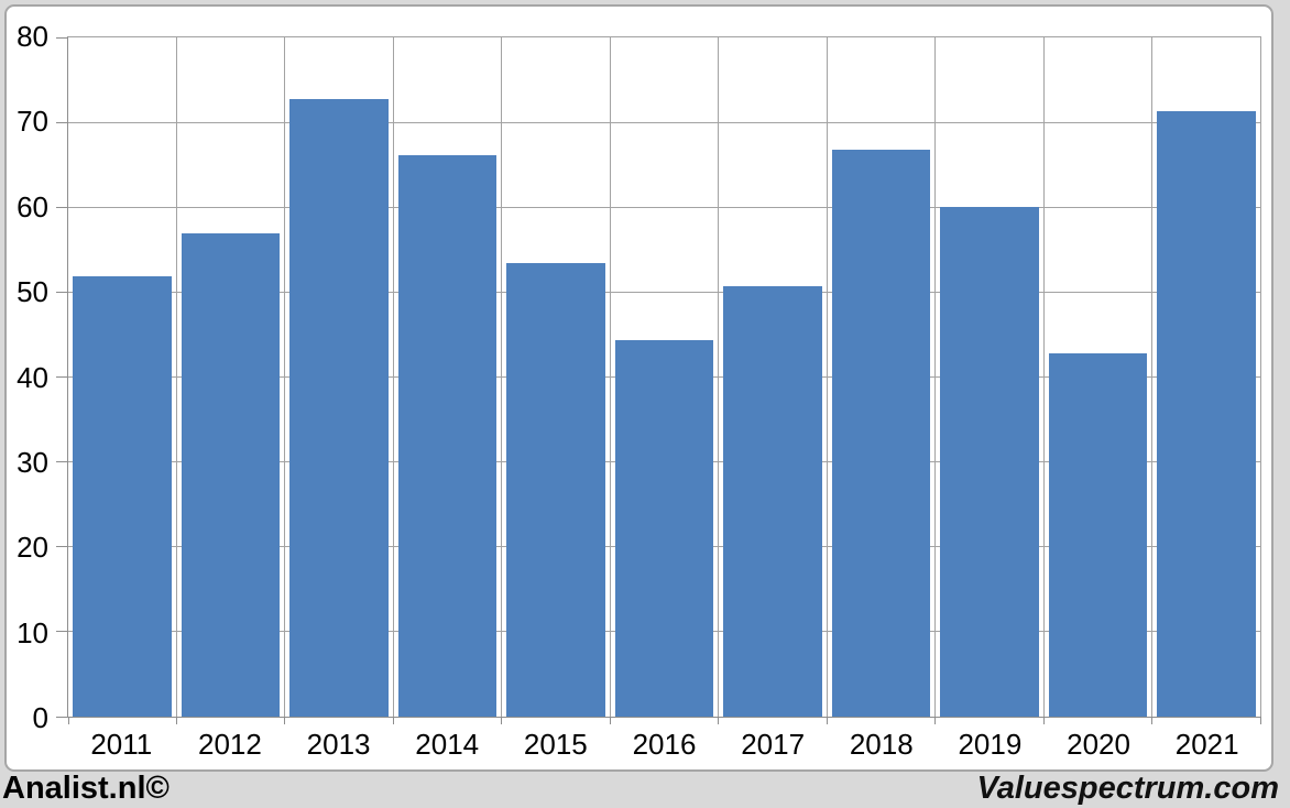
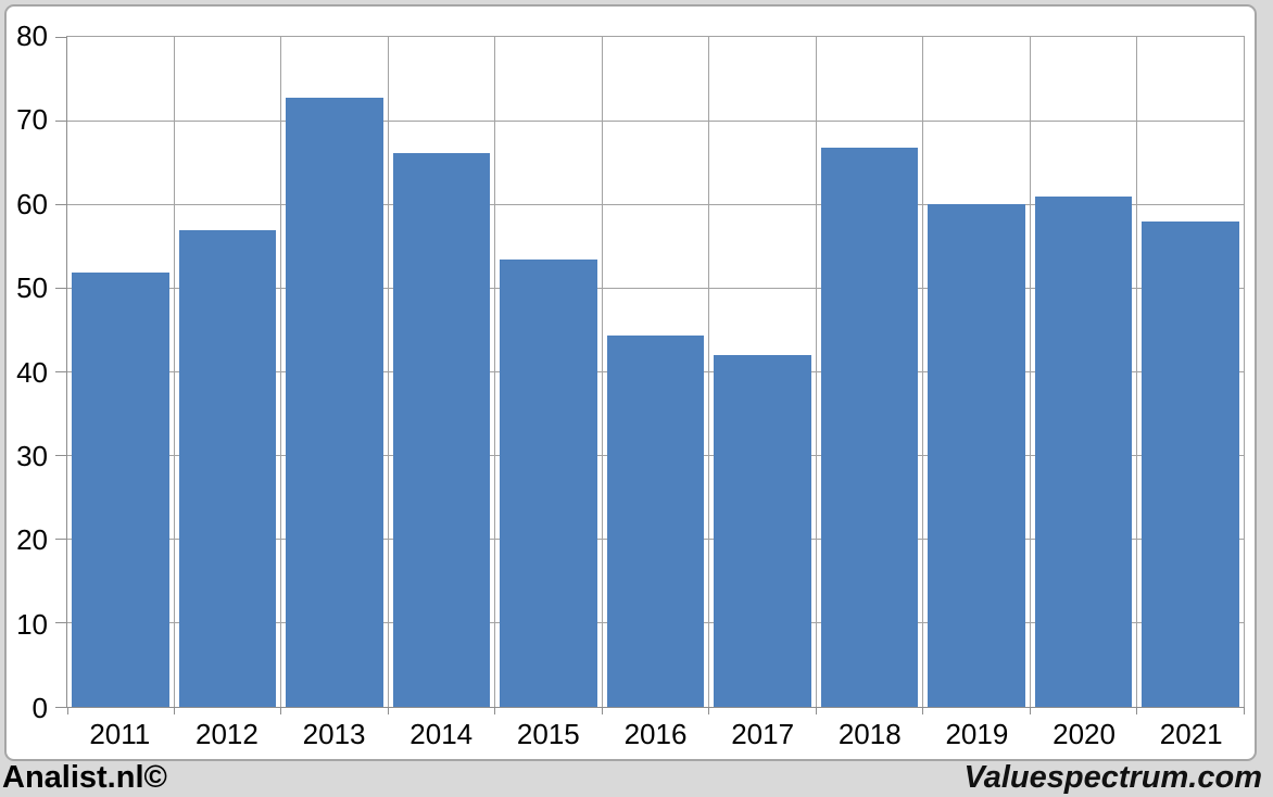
2017: 51 -> 42
2020: 43 -> 61
2021: 71 -> 58
